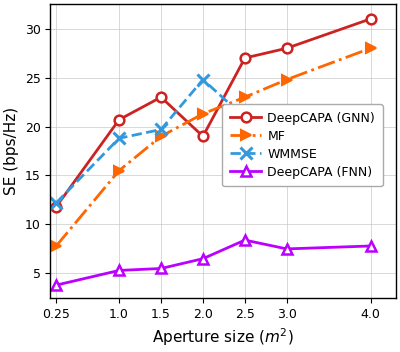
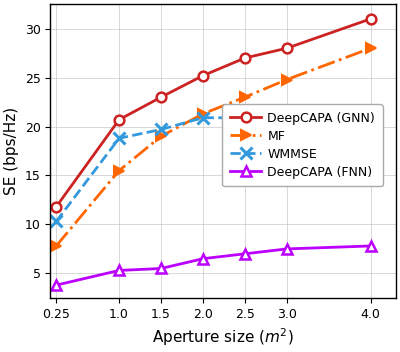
WMMSE/0.25: 12.2 -> 10.3
DeepCAPA (GNN)/2.0: 19.0 -> 25.2
WMMSE/2.0: 24.8 -> 20.9
DeepCAPA (FNN)/2.5: 8.4 -> 7.0
